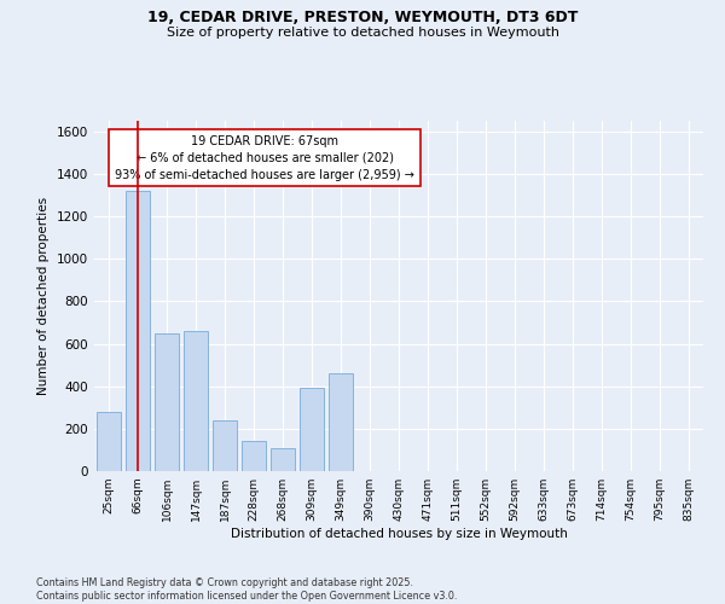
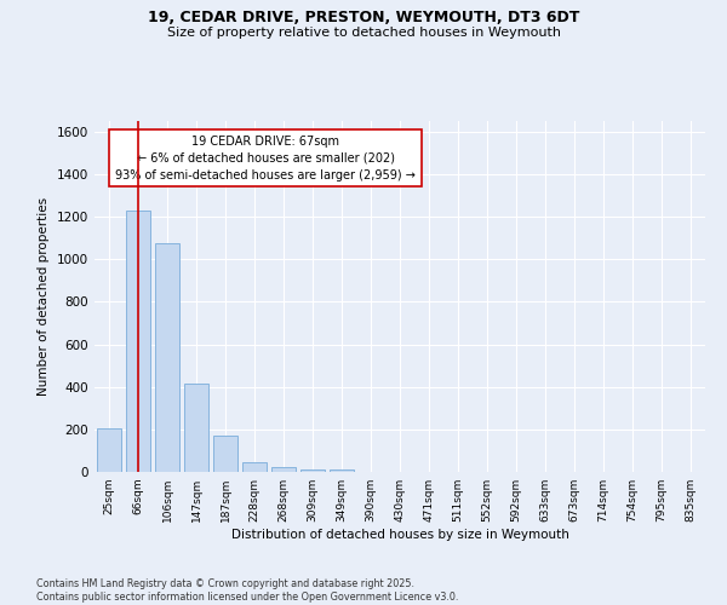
25sqm: 280 -> 200
66sqm: 1320 -> 1230
106sqm: 650 -> 1080
147sqm: 660 -> 420
187sqm: 240 -> 170
228sqm: 140 -> 50
268sqm: 110 -> 20
309sqm: 390 -> 10
349sqm: 460 -> 10
